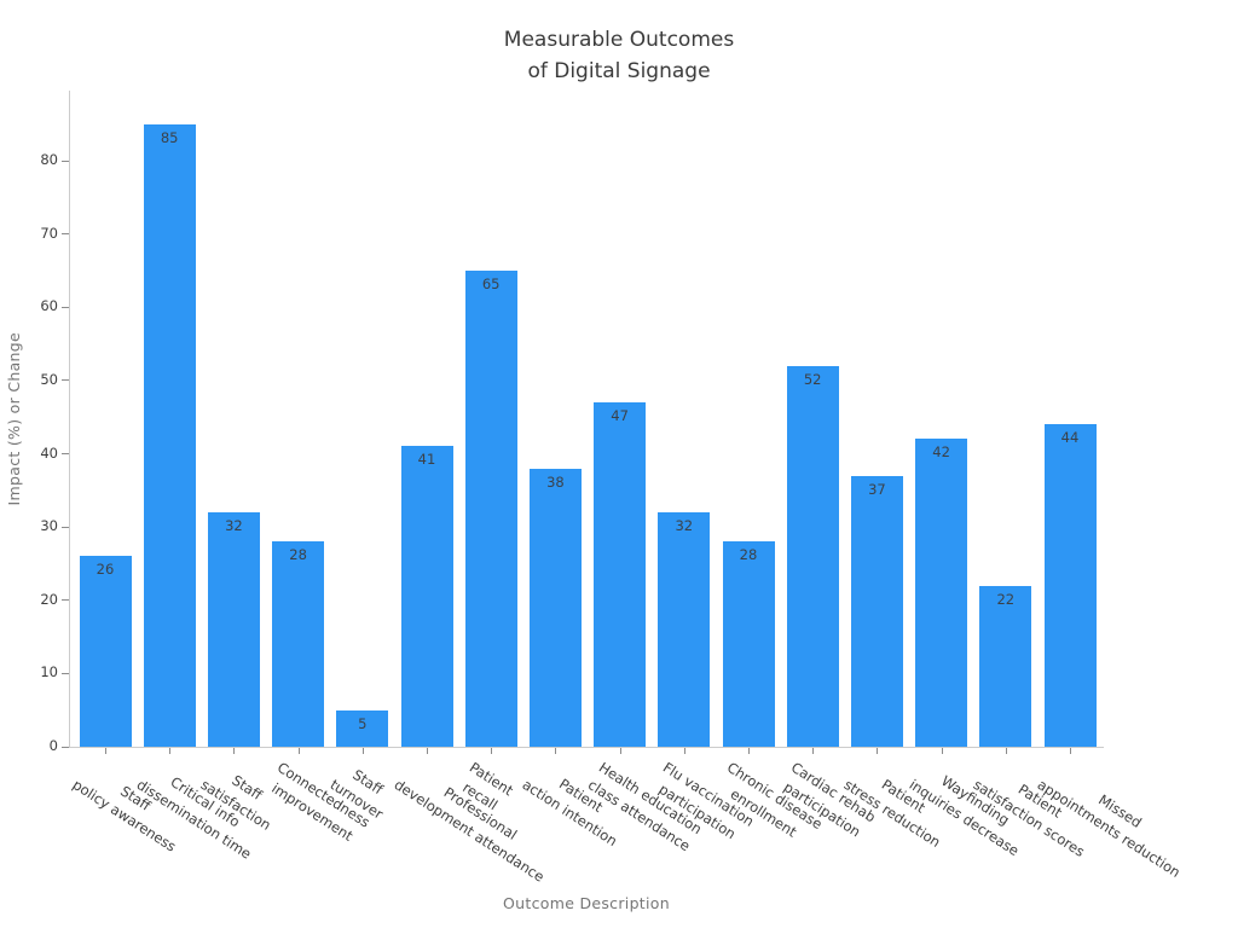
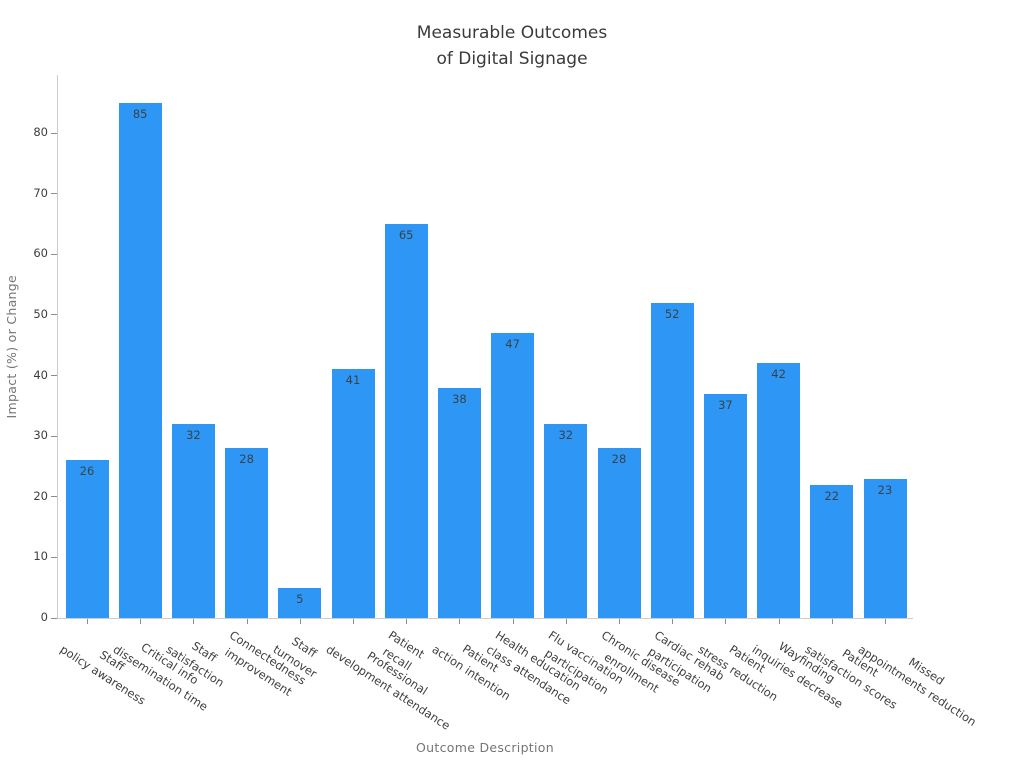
Missed appointments reduction: 44 -> 23
